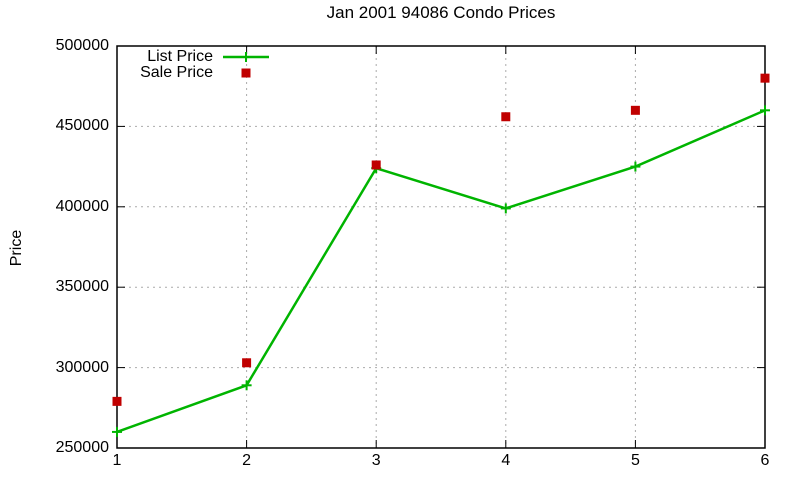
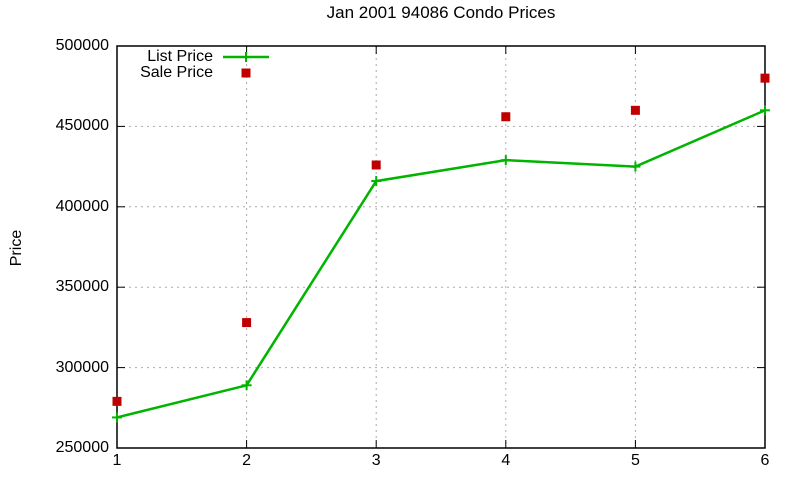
List Price/1: 260000 -> 269000
Sale Price/2: 303000 -> 328000
List Price/3: 424000 -> 416000
List Price/4: 399000 -> 429000
